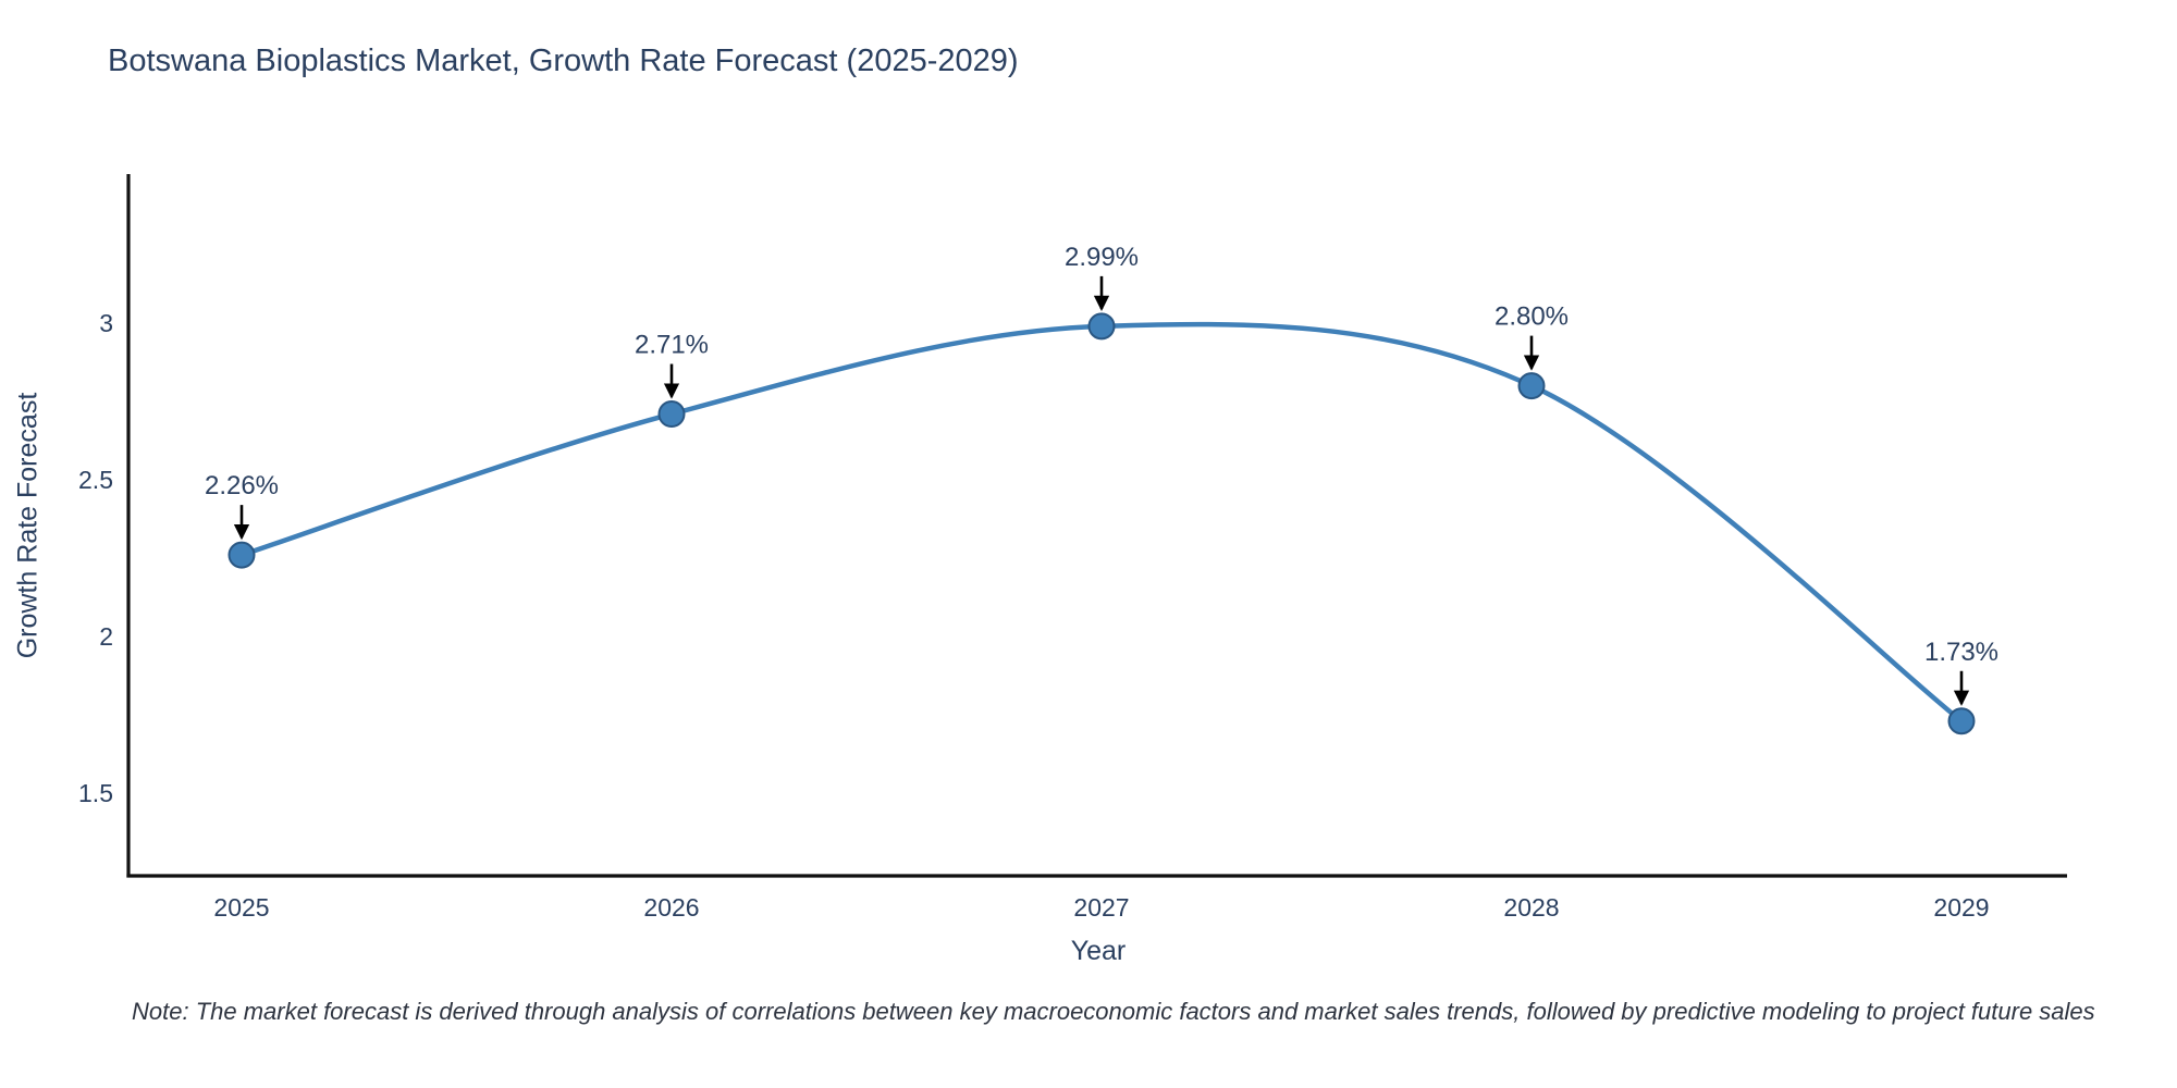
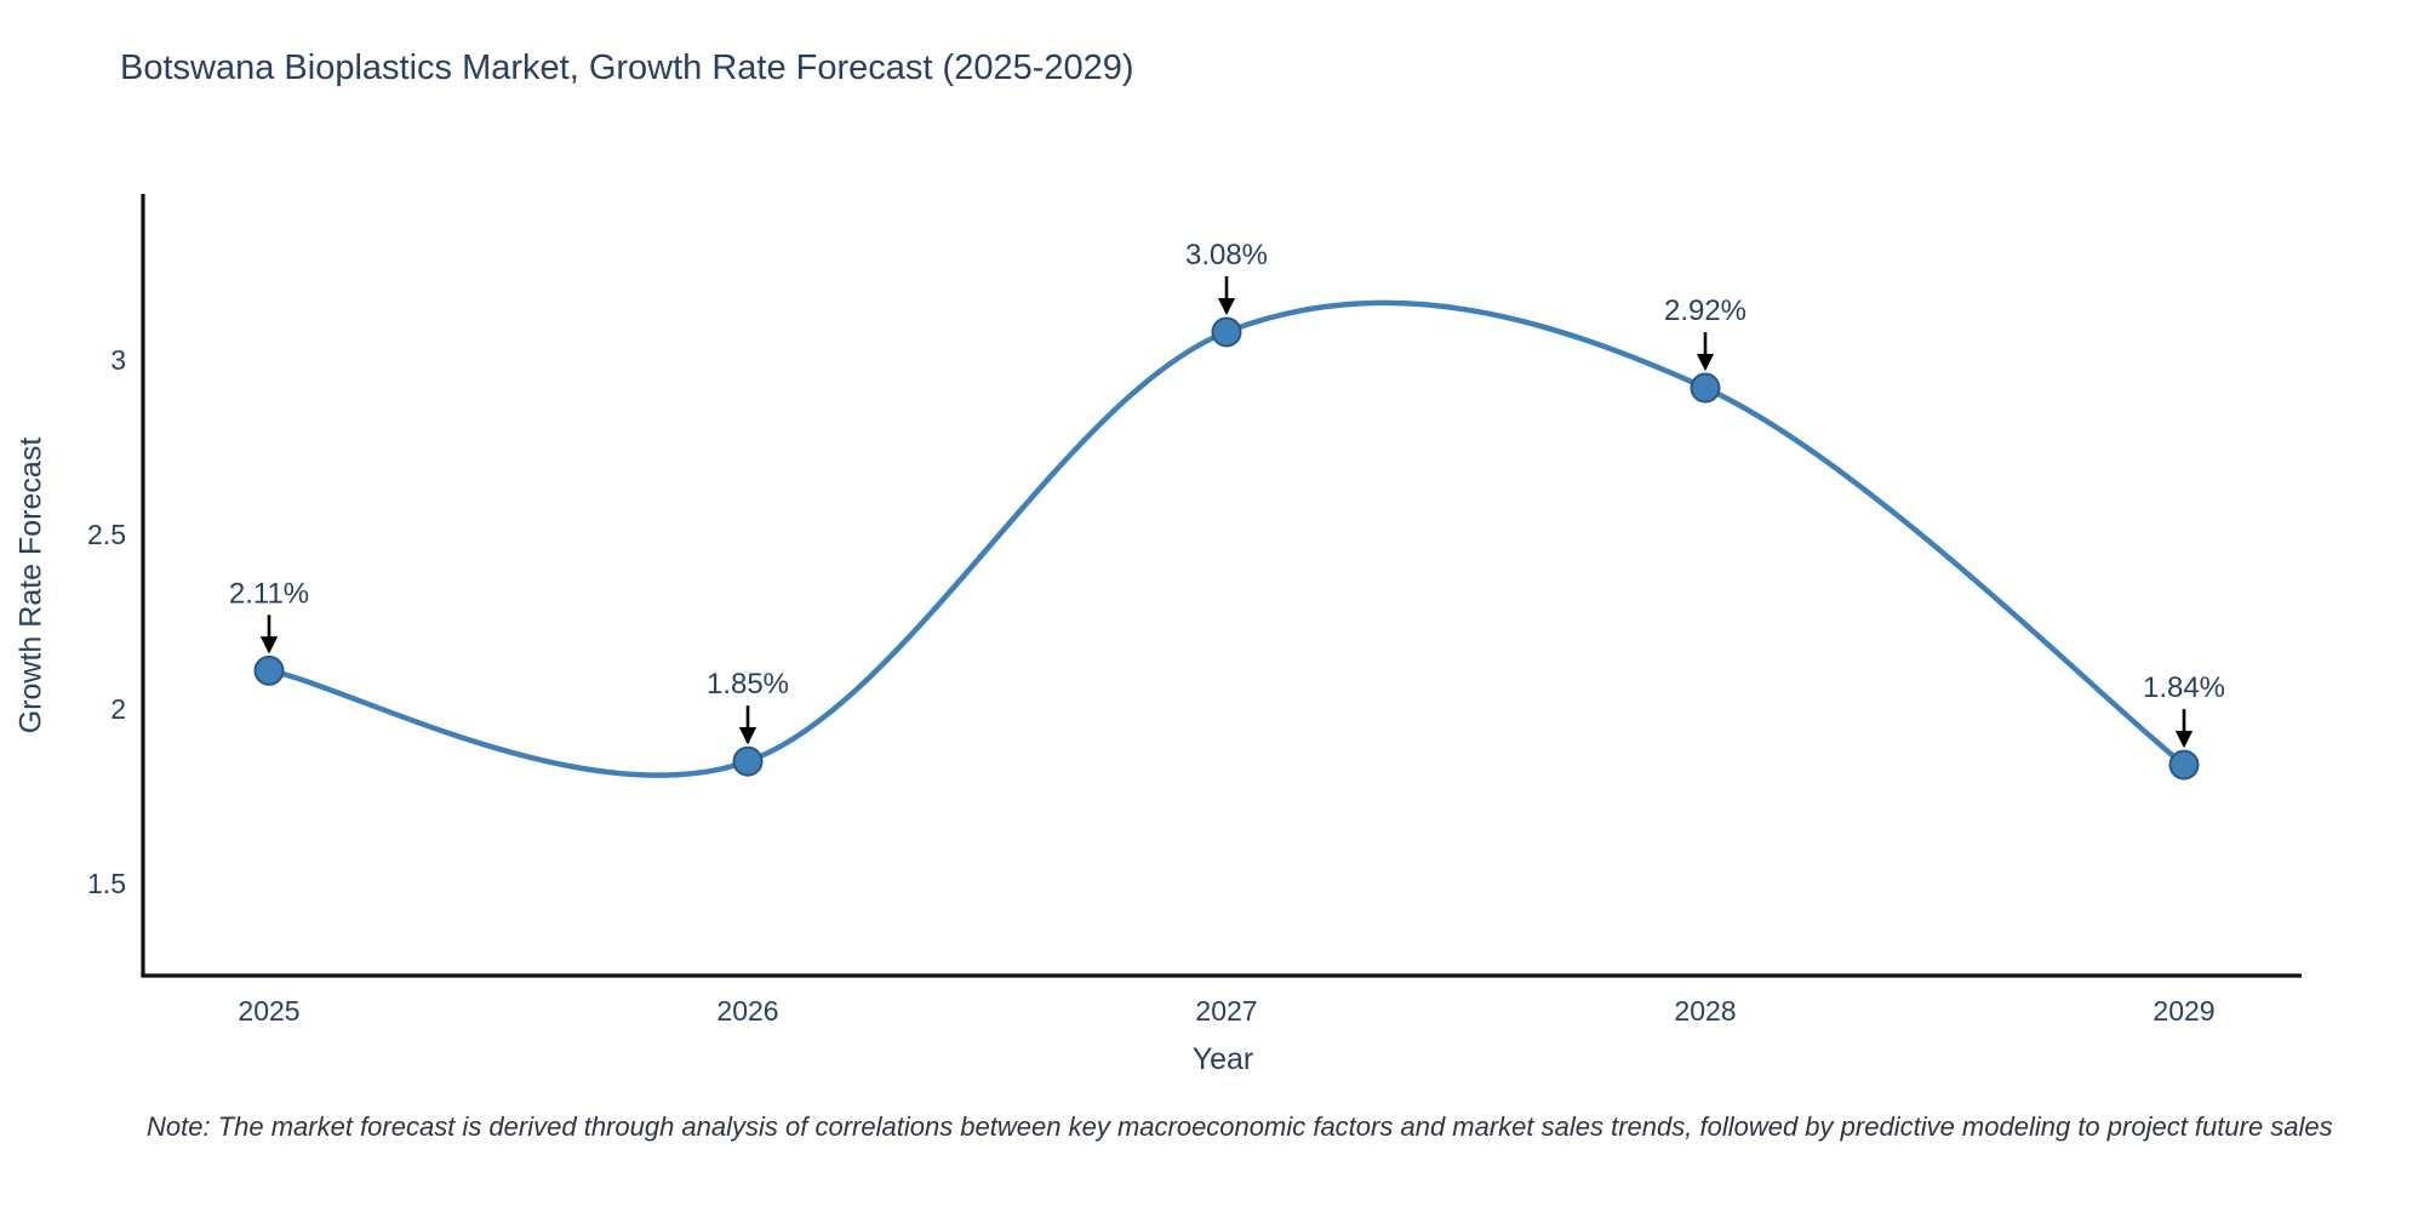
2025: 2.26% -> 2.11%
2026: 2.71% -> 1.85%
2027: 2.99% -> 3.08%
2028: 2.80% -> 2.92%
2029: 1.73% -> 1.84%
